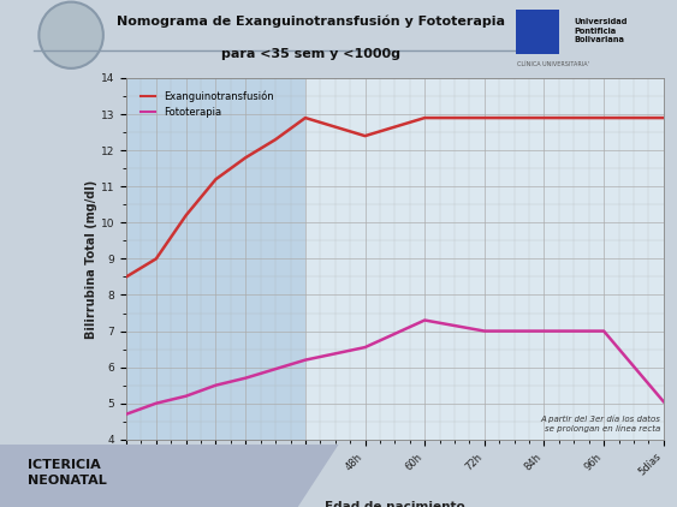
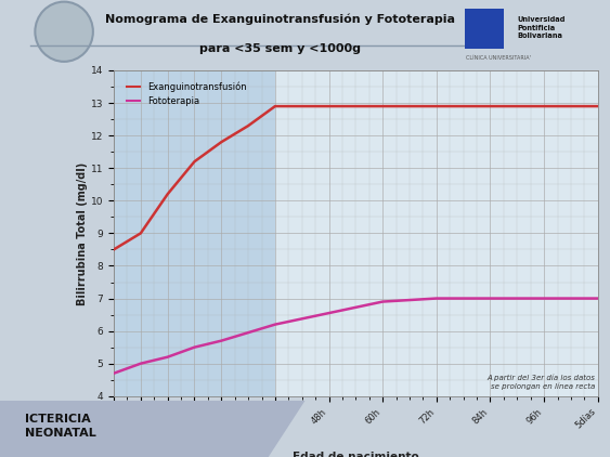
Exanguinotransfusión/48h: 12.4 -> 12.9
Fototerapia/60h: 7.30 -> 6.90
Fototerapia/5días: 5.05 -> 7.00
